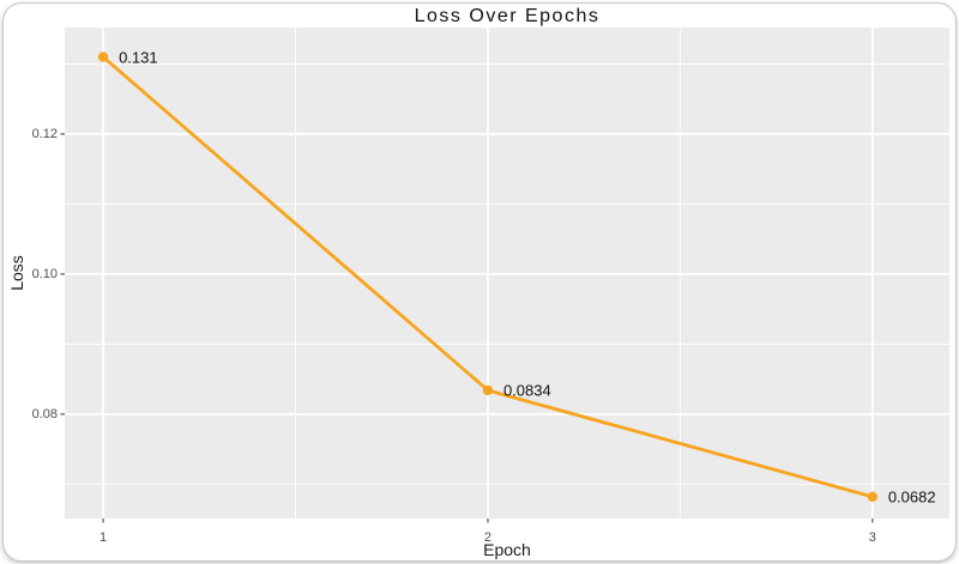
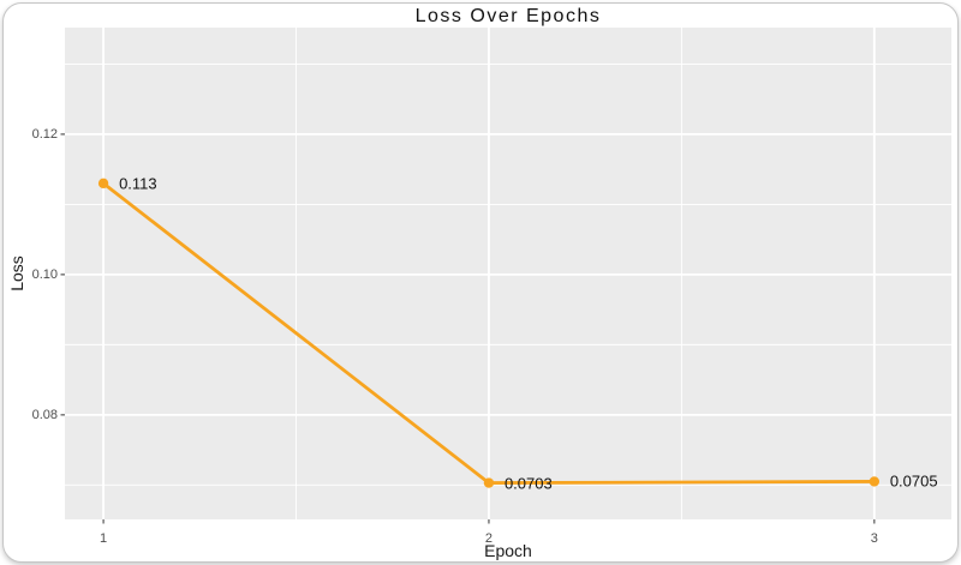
1: 0.131 -> 0.113
2: 0.0834 -> 0.0703
3: 0.0682 -> 0.0705
